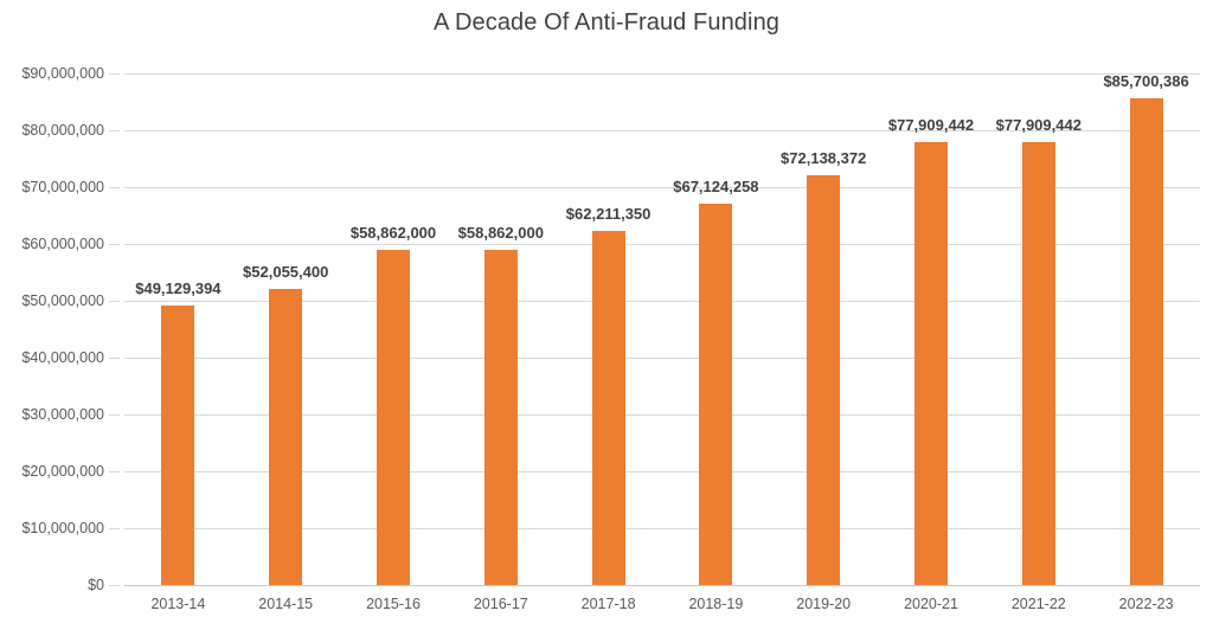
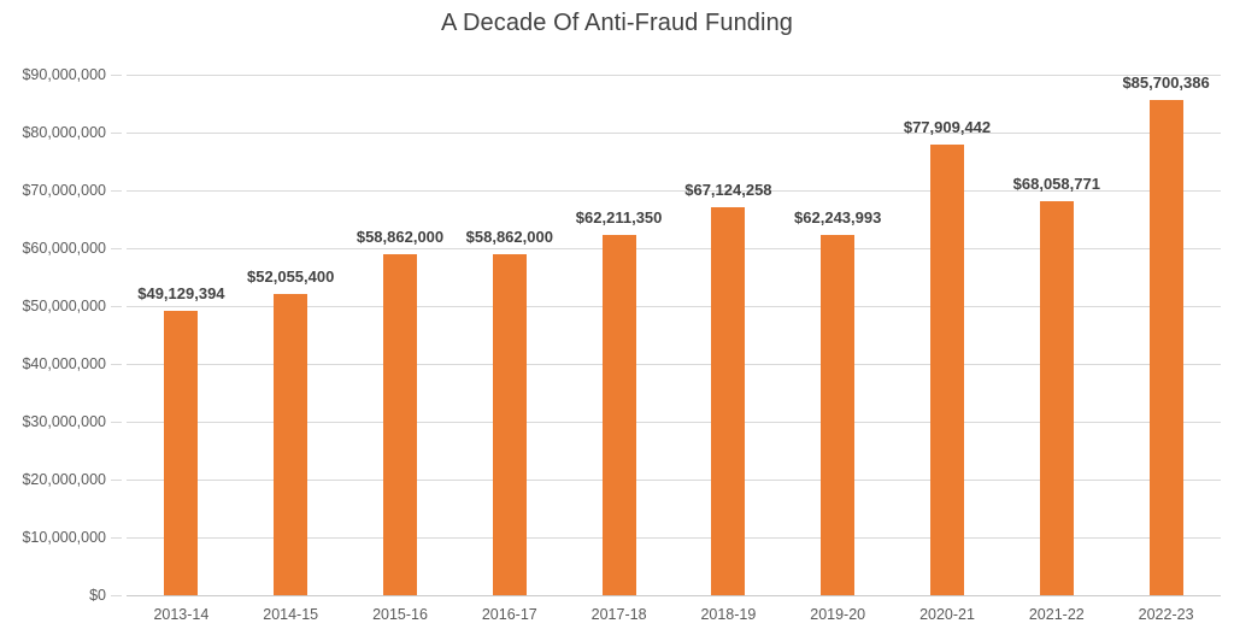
2019-20: $72,138,372 -> $62,243,993
2021-22: $77,909,442 -> $68,058,771
